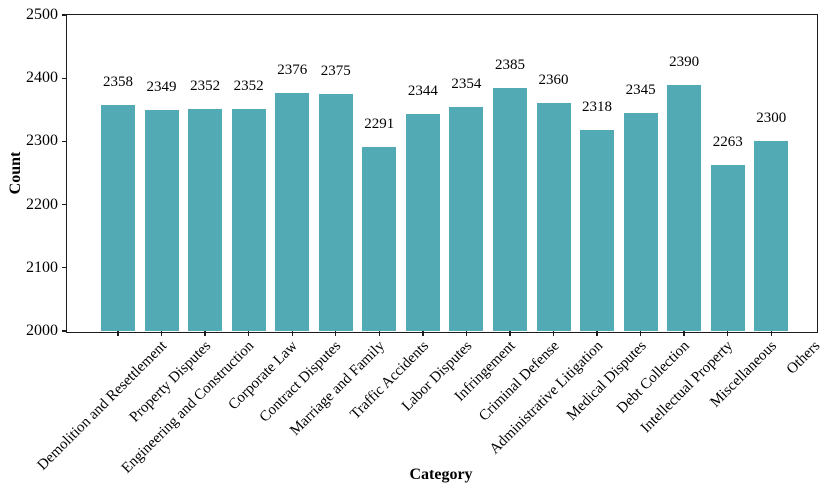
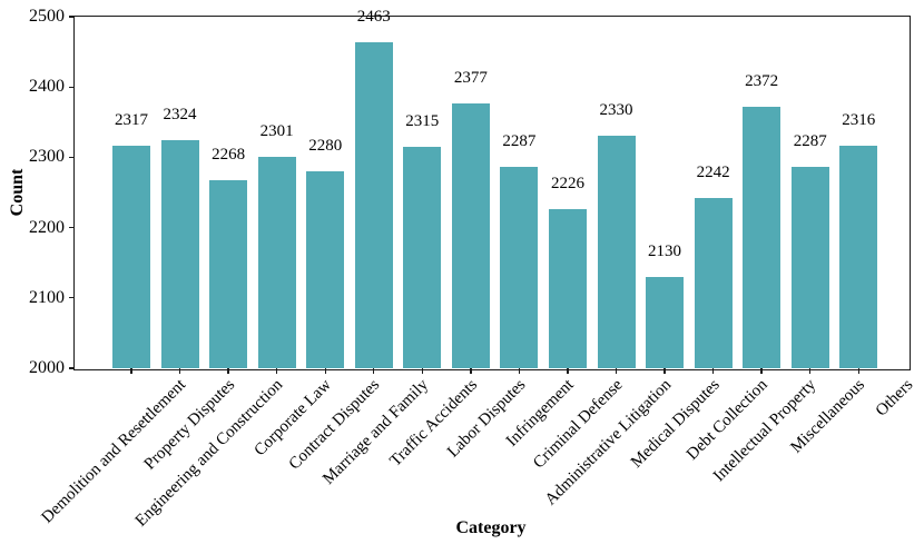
Demolition and Resettlement: 2358 -> 2317
Property Disputes: 2349 -> 2324
Engineering and Construction: 2352 -> 2268
Corporate Law: 2352 -> 2301
Contract Disputes: 2376 -> 2280
Marriage and Family: 2375 -> 2463
Traffic Accidents: 2291 -> 2315
Labor Disputes: 2344 -> 2377
Infringement: 2354 -> 2287
Criminal Defense: 2385 -> 2226
Administrative Litigation: 2360 -> 2330
Medical Disputes: 2318 -> 2130
Debt Collection: 2345 -> 2242
Intellectual Property: 2390 -> 2372
Miscellaneous: 2263 -> 2287
Others: 2300 -> 2316
